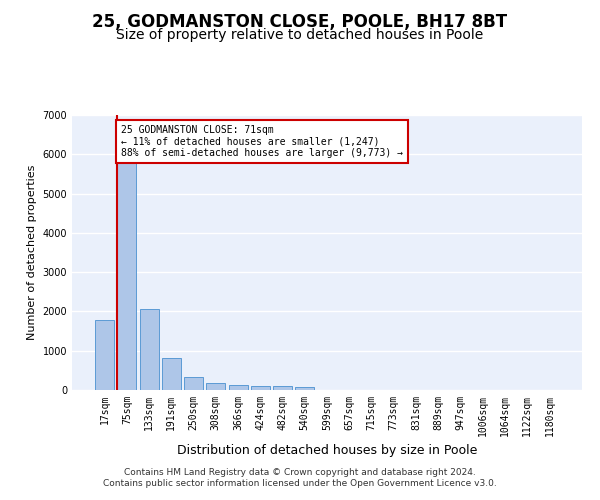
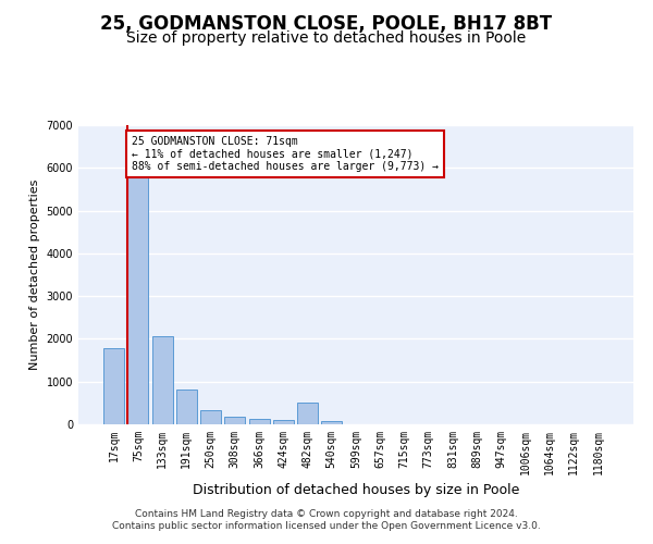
482sqm: 100 -> 500
